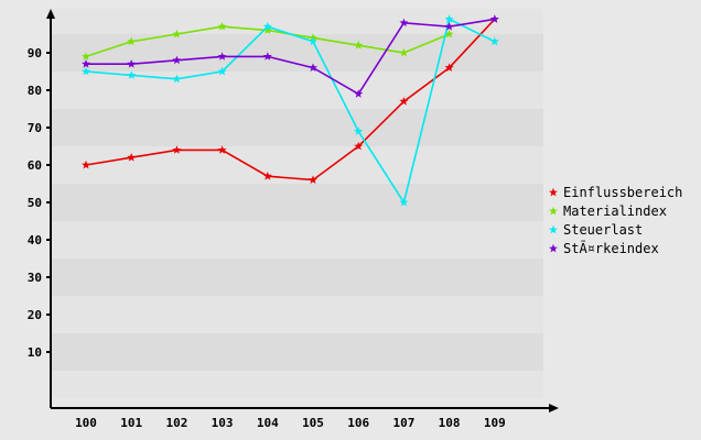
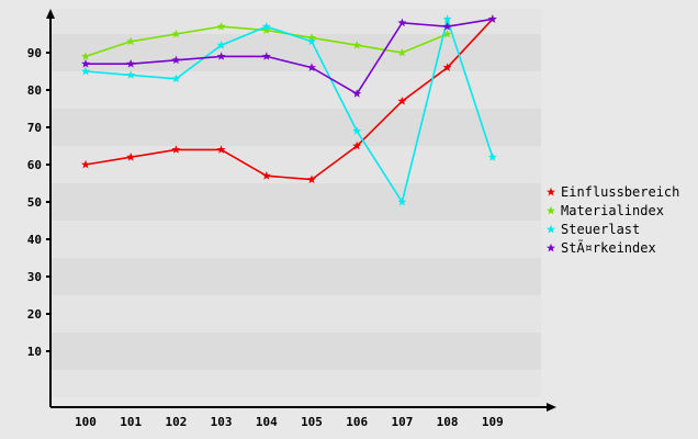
Steuerlast/103: 85 -> 92
Steuerlast/109: 93 -> 62
